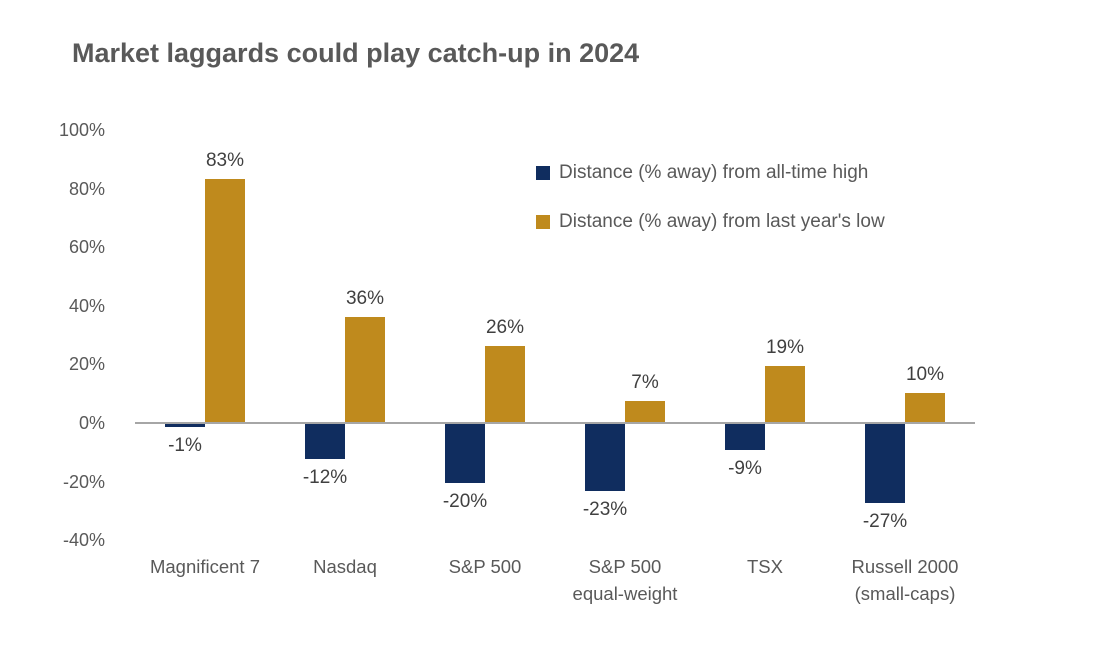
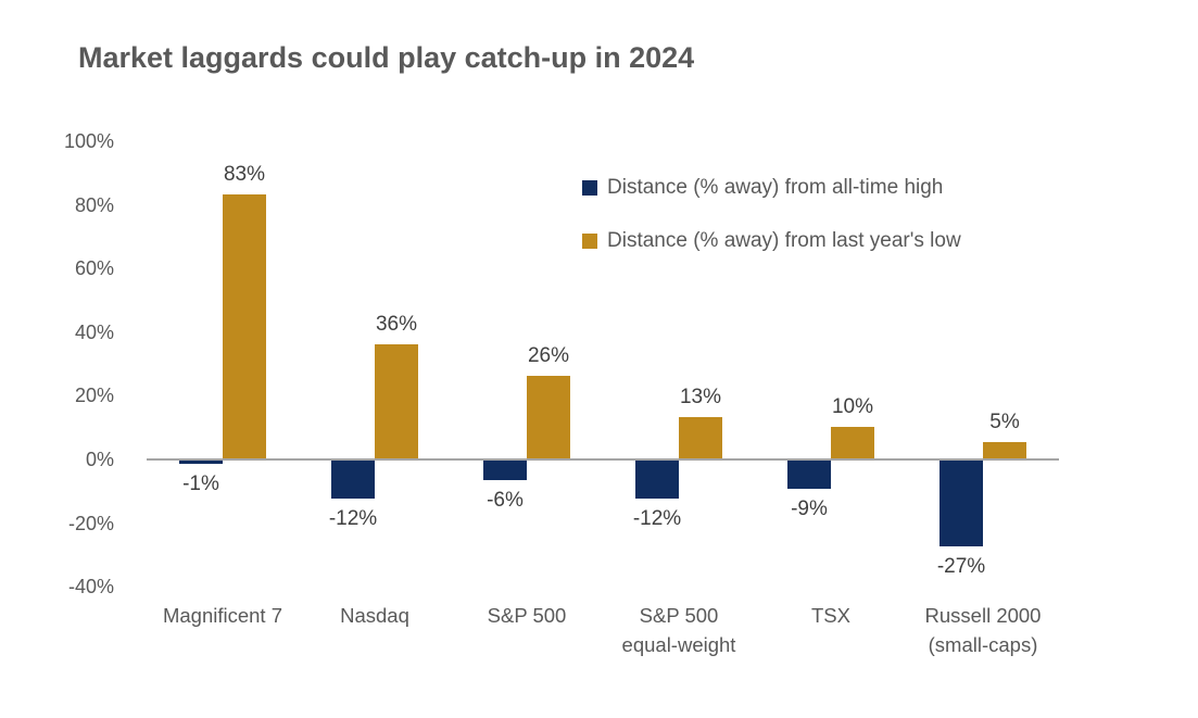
Distance (% away) from all-time high/S&P 500: -20% -> -6%
Distance (% away) from all-time high/S&P 500 equal-weight: -23% -> -12%
Distance (% away) from last year's low/S&P 500 equal-weight: 7% -> 13%
Distance (% away) from last year's low/TSX: 19% -> 10%
Distance (% away) from last year's low/Russell 2000 (small-caps): 10% -> 5%
